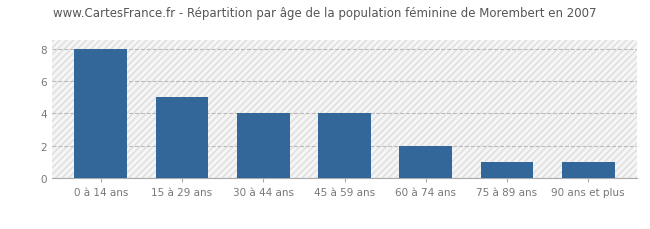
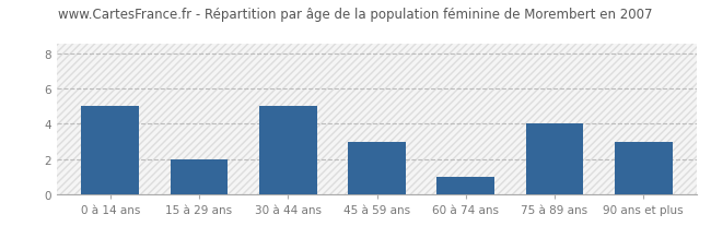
0 à 14 ans: 8 -> 5
15 à 29 ans: 5 -> 2
30 à 44 ans: 4 -> 5
45 à 59 ans: 4 -> 3
60 à 74 ans: 2 -> 1
75 à 89 ans: 1 -> 4
90 ans et plus: 1 -> 3
